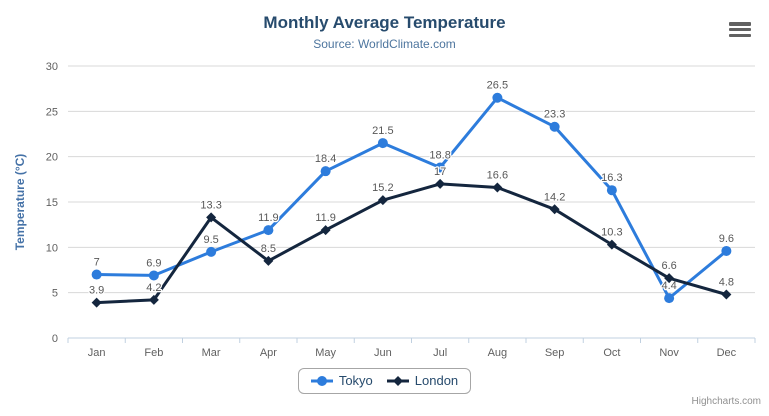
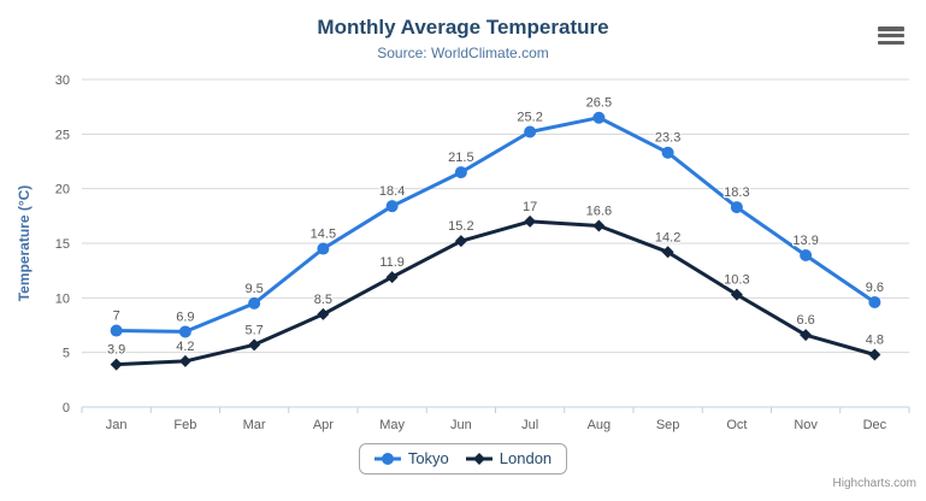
London/Mar: 13.3 -> 5.7
Tokyo/Apr: 11.9 -> 14.5
Tokyo/Jul: 18.8 -> 25.2
Tokyo/Oct: 16.3 -> 18.3
Tokyo/Nov: 4.4 -> 13.9
